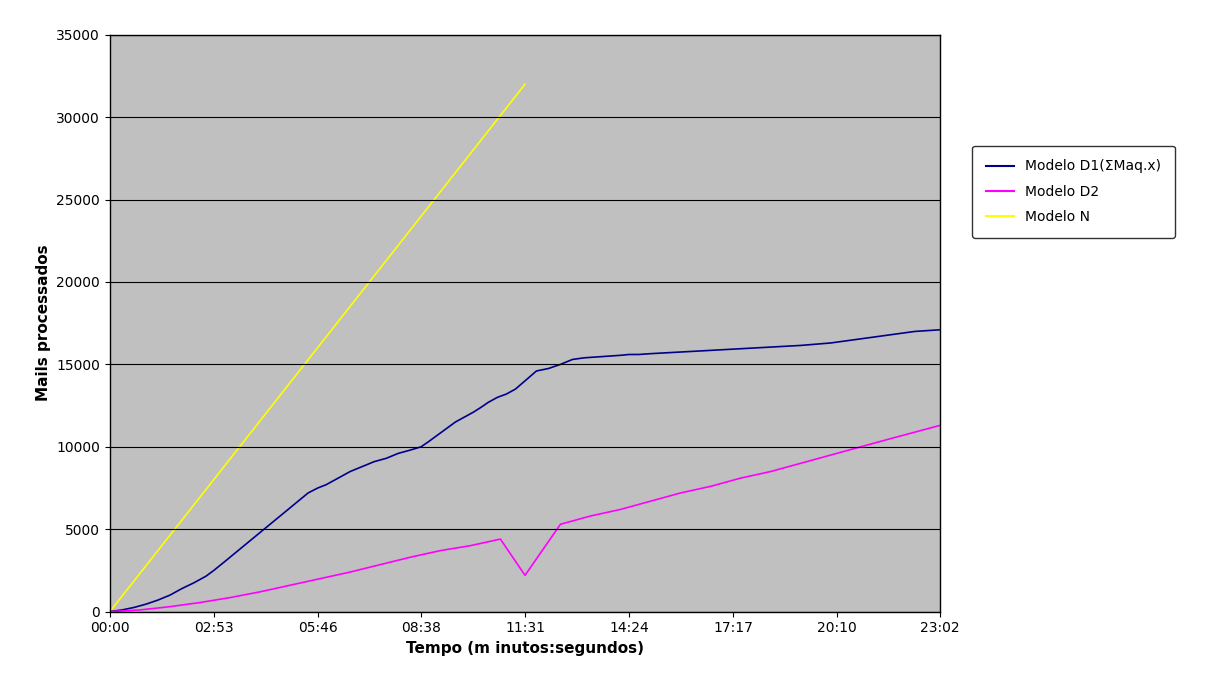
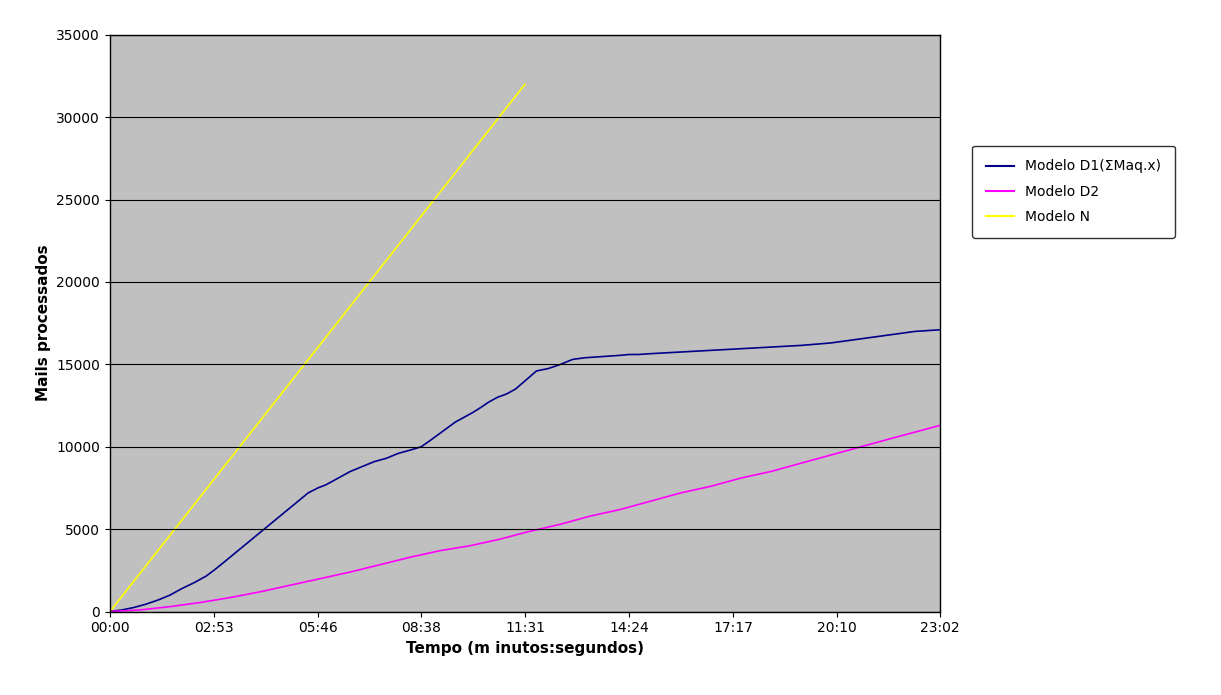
Modelo D2/11:31: 2200 -> 4800
